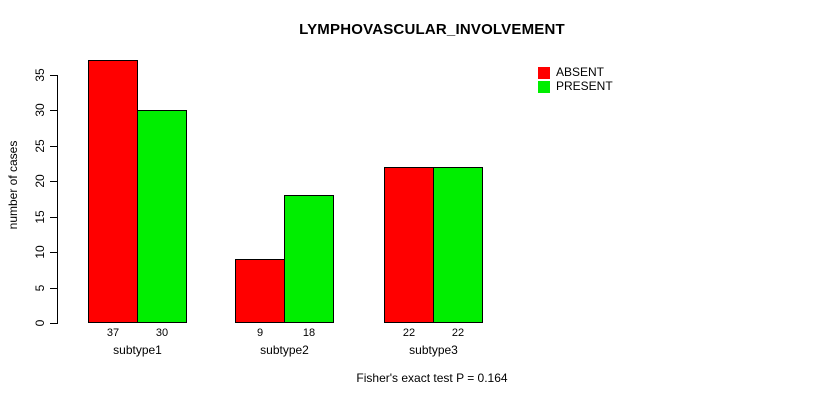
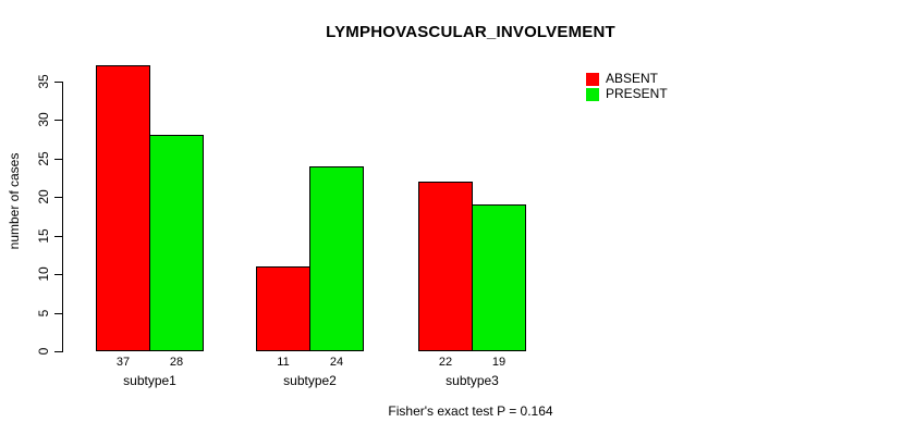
PRESENT/subtype1: 30 -> 28
ABSENT/subtype2: 9 -> 11
PRESENT/subtype2: 18 -> 24
PRESENT/subtype3: 22 -> 19
